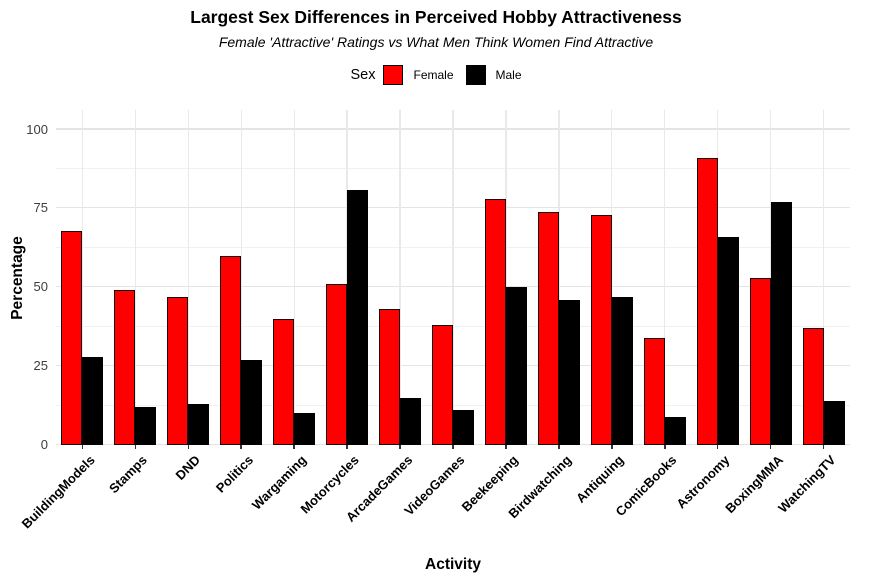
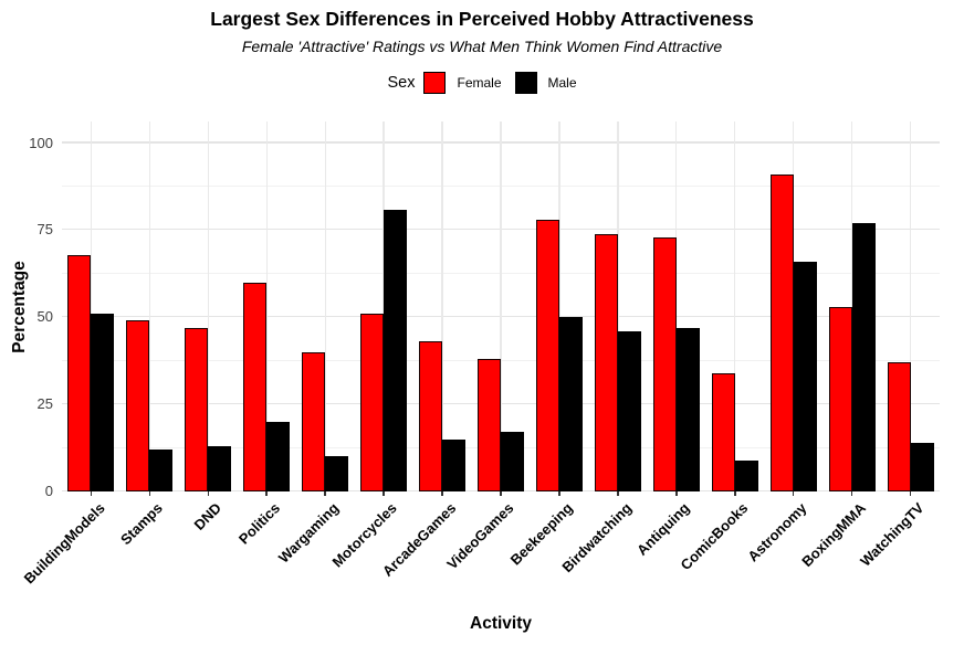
Male/BuildingModels: 28 -> 51
Male/Politics: 27 -> 20
Male/VideoGames: 11 -> 17
